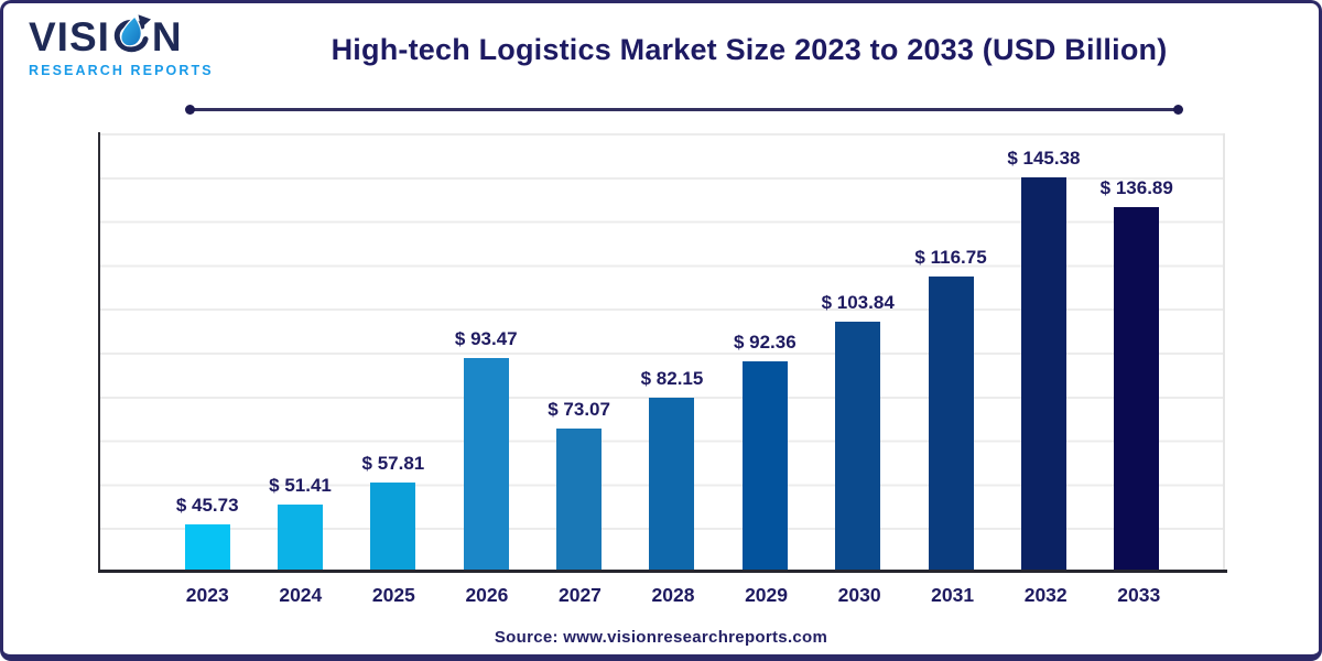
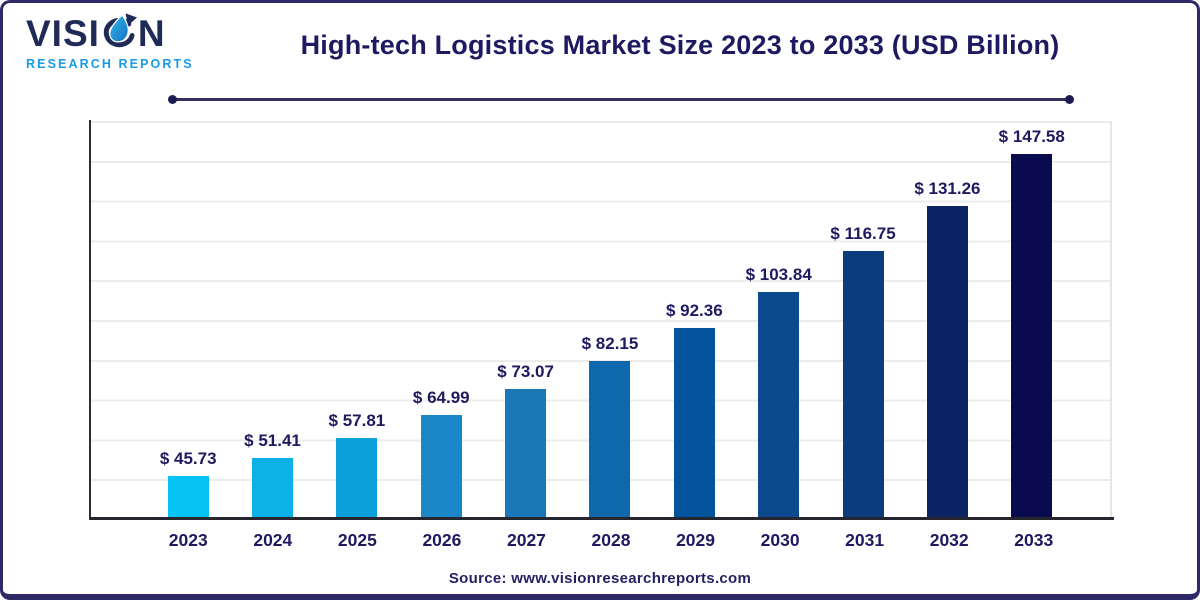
2026: 93.47 -> 64.99
2032: 145.38 -> 131.26
2033: 136.89 -> 147.58
